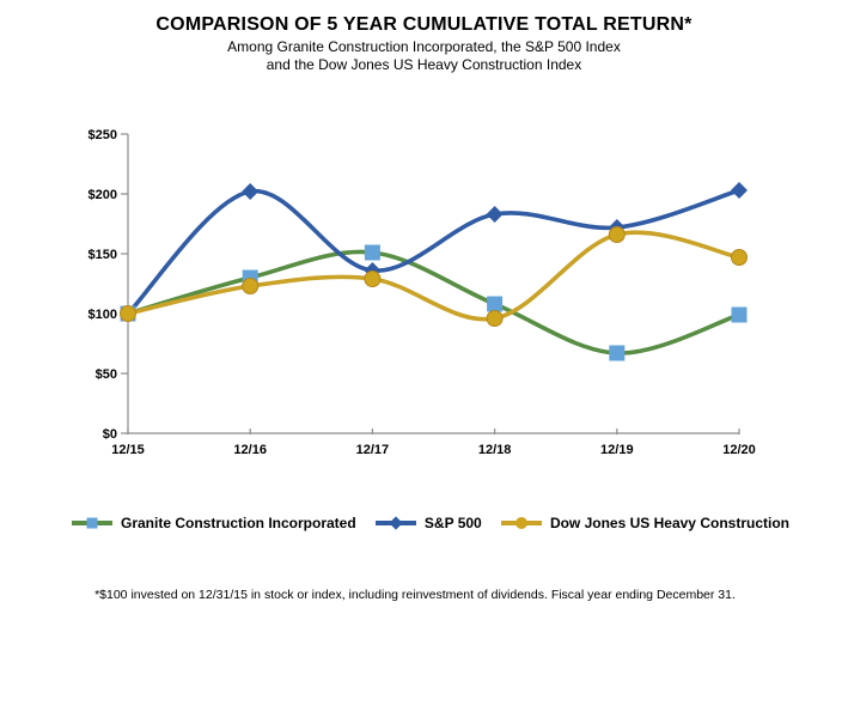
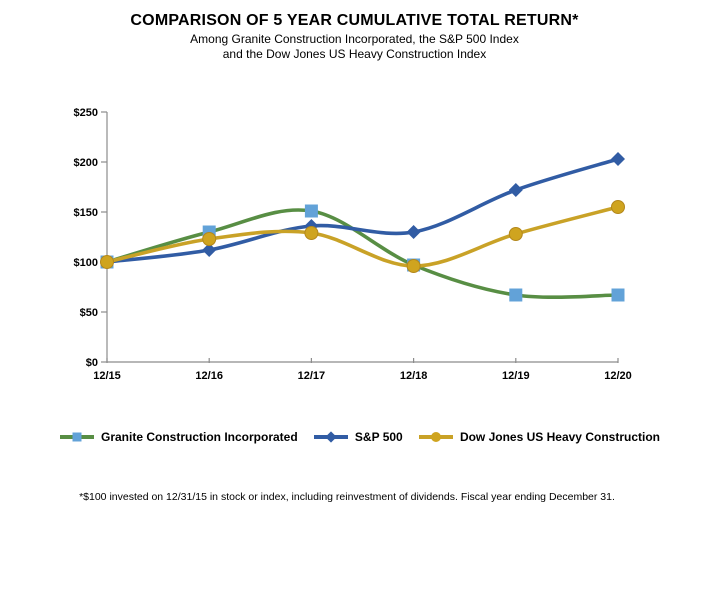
S&P 500/12/16: $202 -> $112
Granite Construction Incorporated/12/18: $108 -> $97
S&P 500/12/18: $183 -> $130
Dow Jones US Heavy Construction/12/19: $166 -> $128
Granite Construction Incorporated/12/20: $99 -> $67
Dow Jones US Heavy Construction/12/20: $147 -> $155
